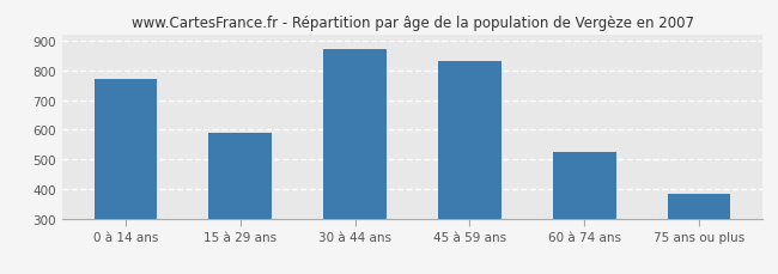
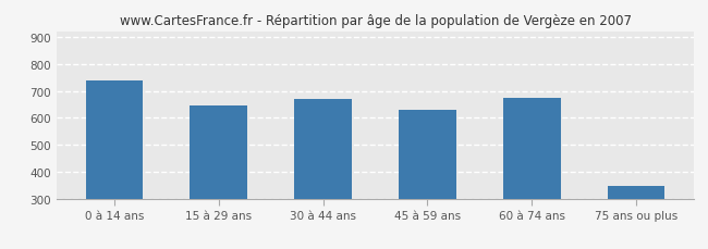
0 à 14 ans: 770 -> 740
15 à 29 ans: 590 -> 645
30 à 44 ans: 870 -> 670
45 à 59 ans: 830 -> 630
60 à 74 ans: 525 -> 675
75 ans ou plus: 385 -> 350
